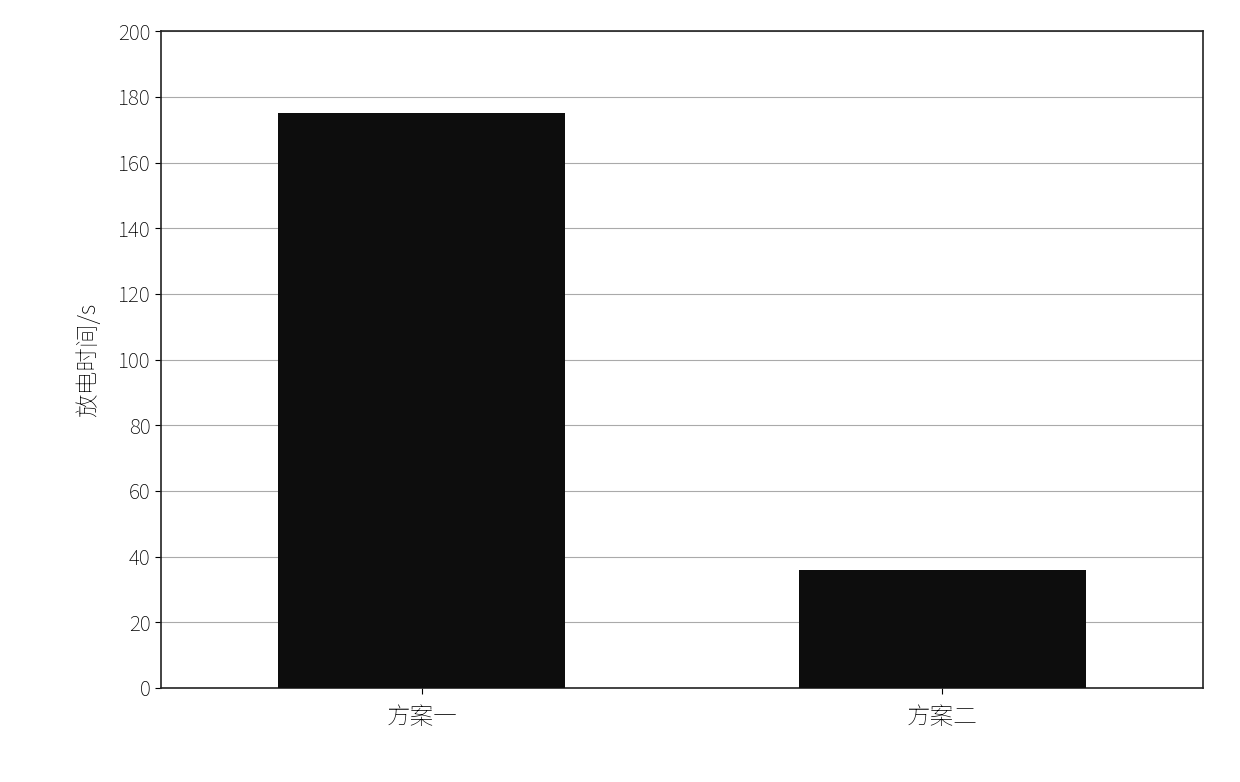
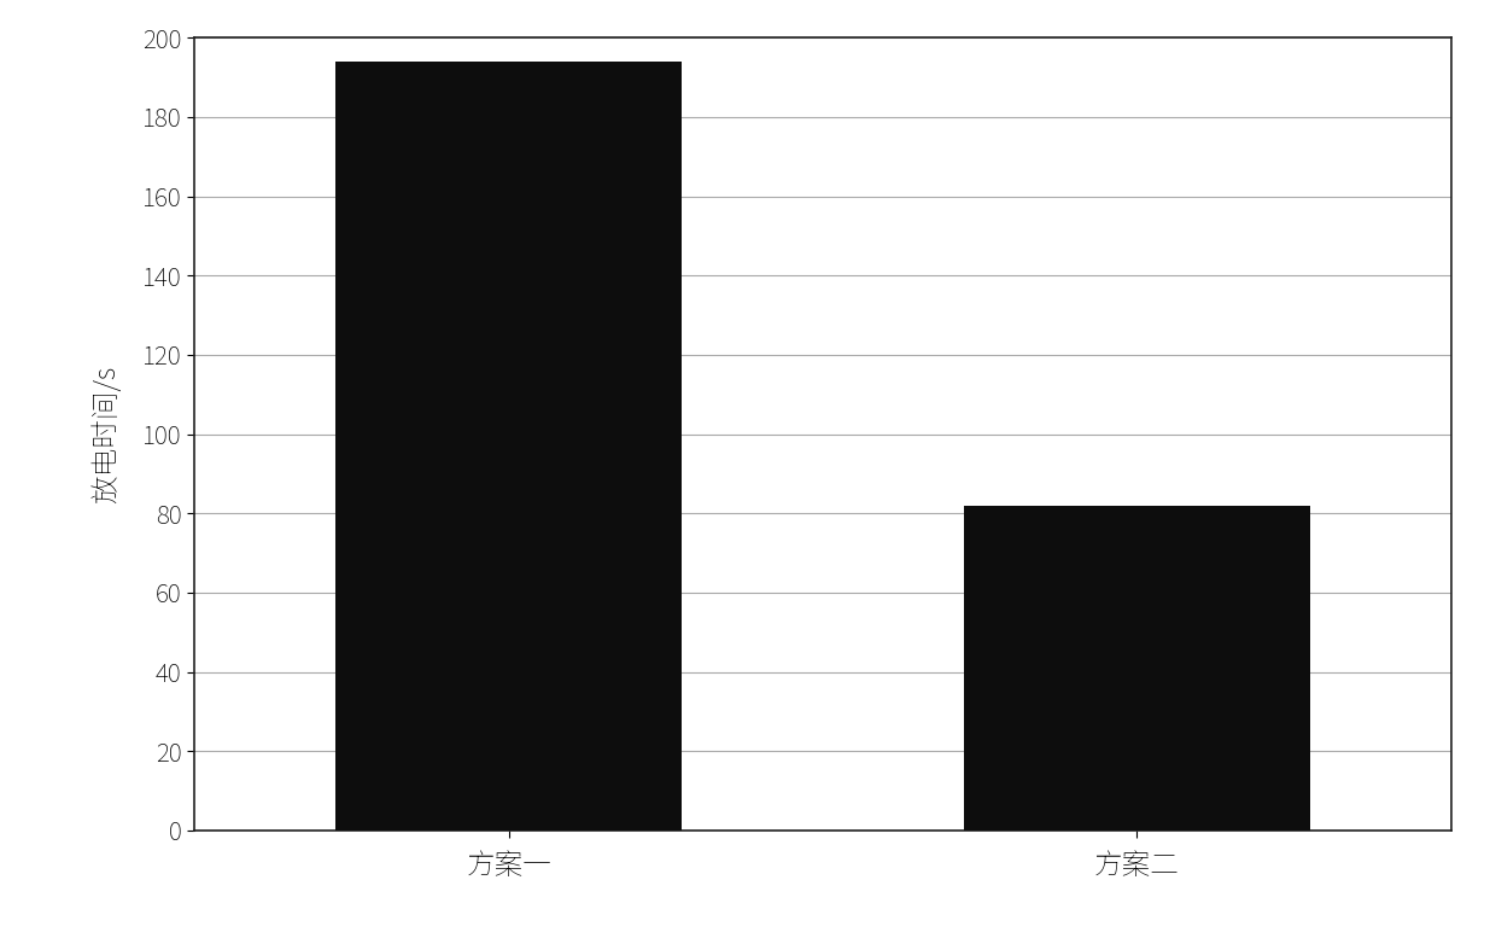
方案一: 175 -> 194
方案二: 36 -> 82
